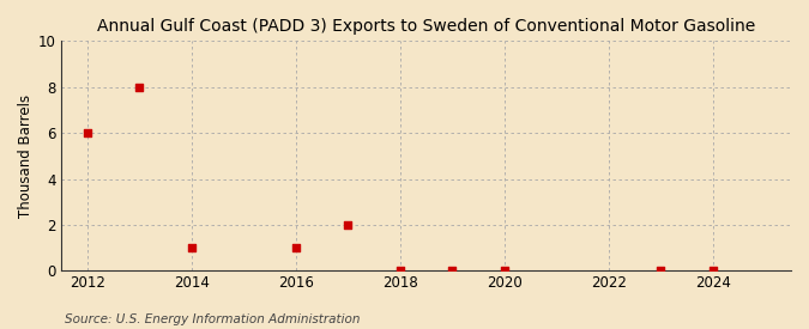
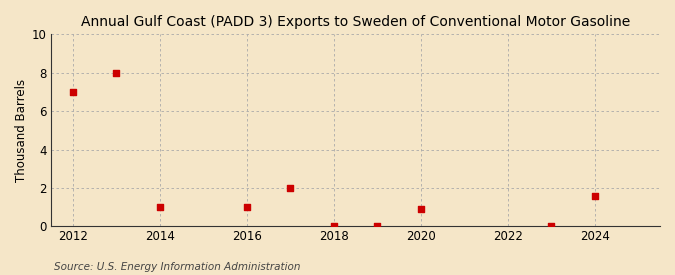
2012: 6.0 -> 7.0
2020: 0.0 -> 0.9
2024: 0.0 -> 1.6
